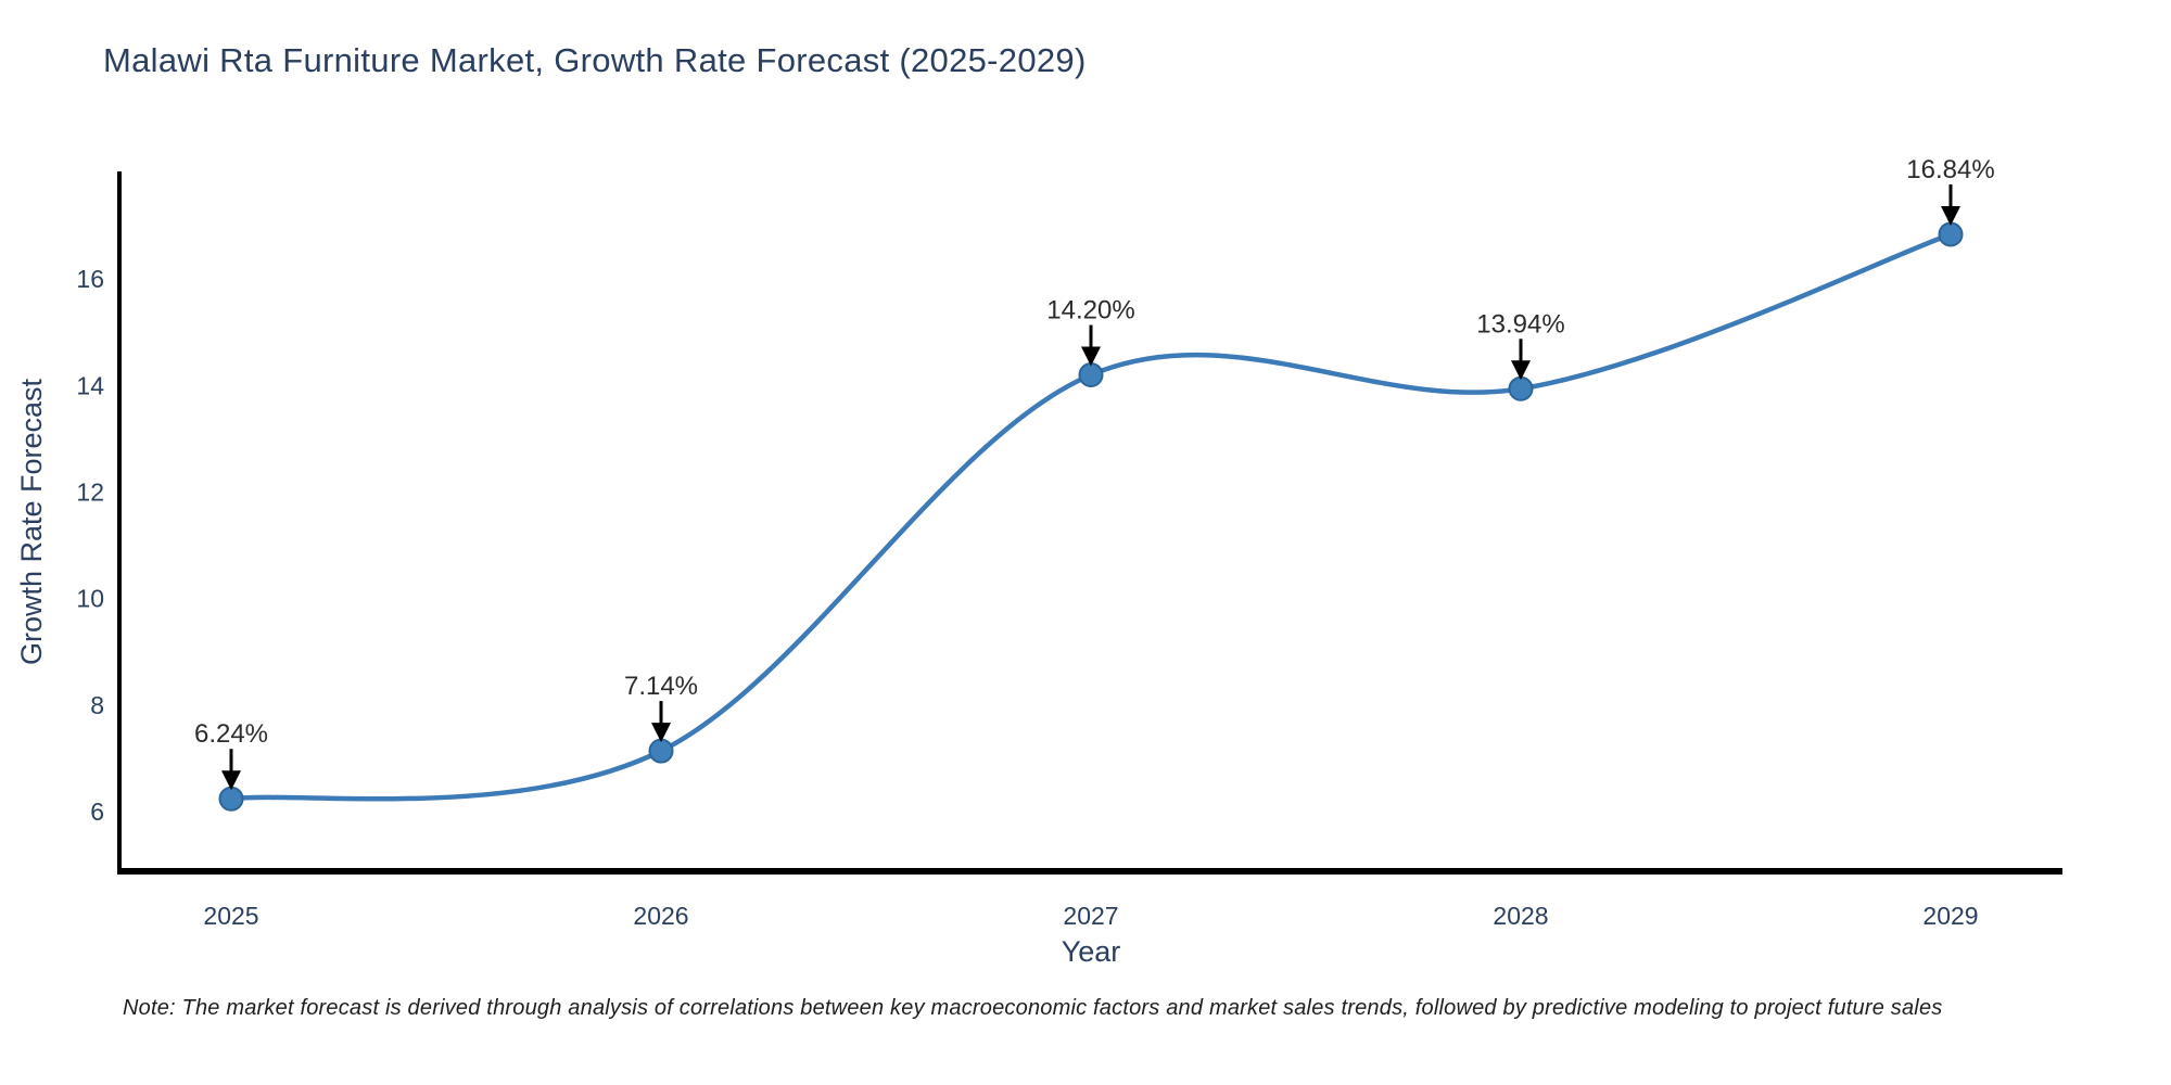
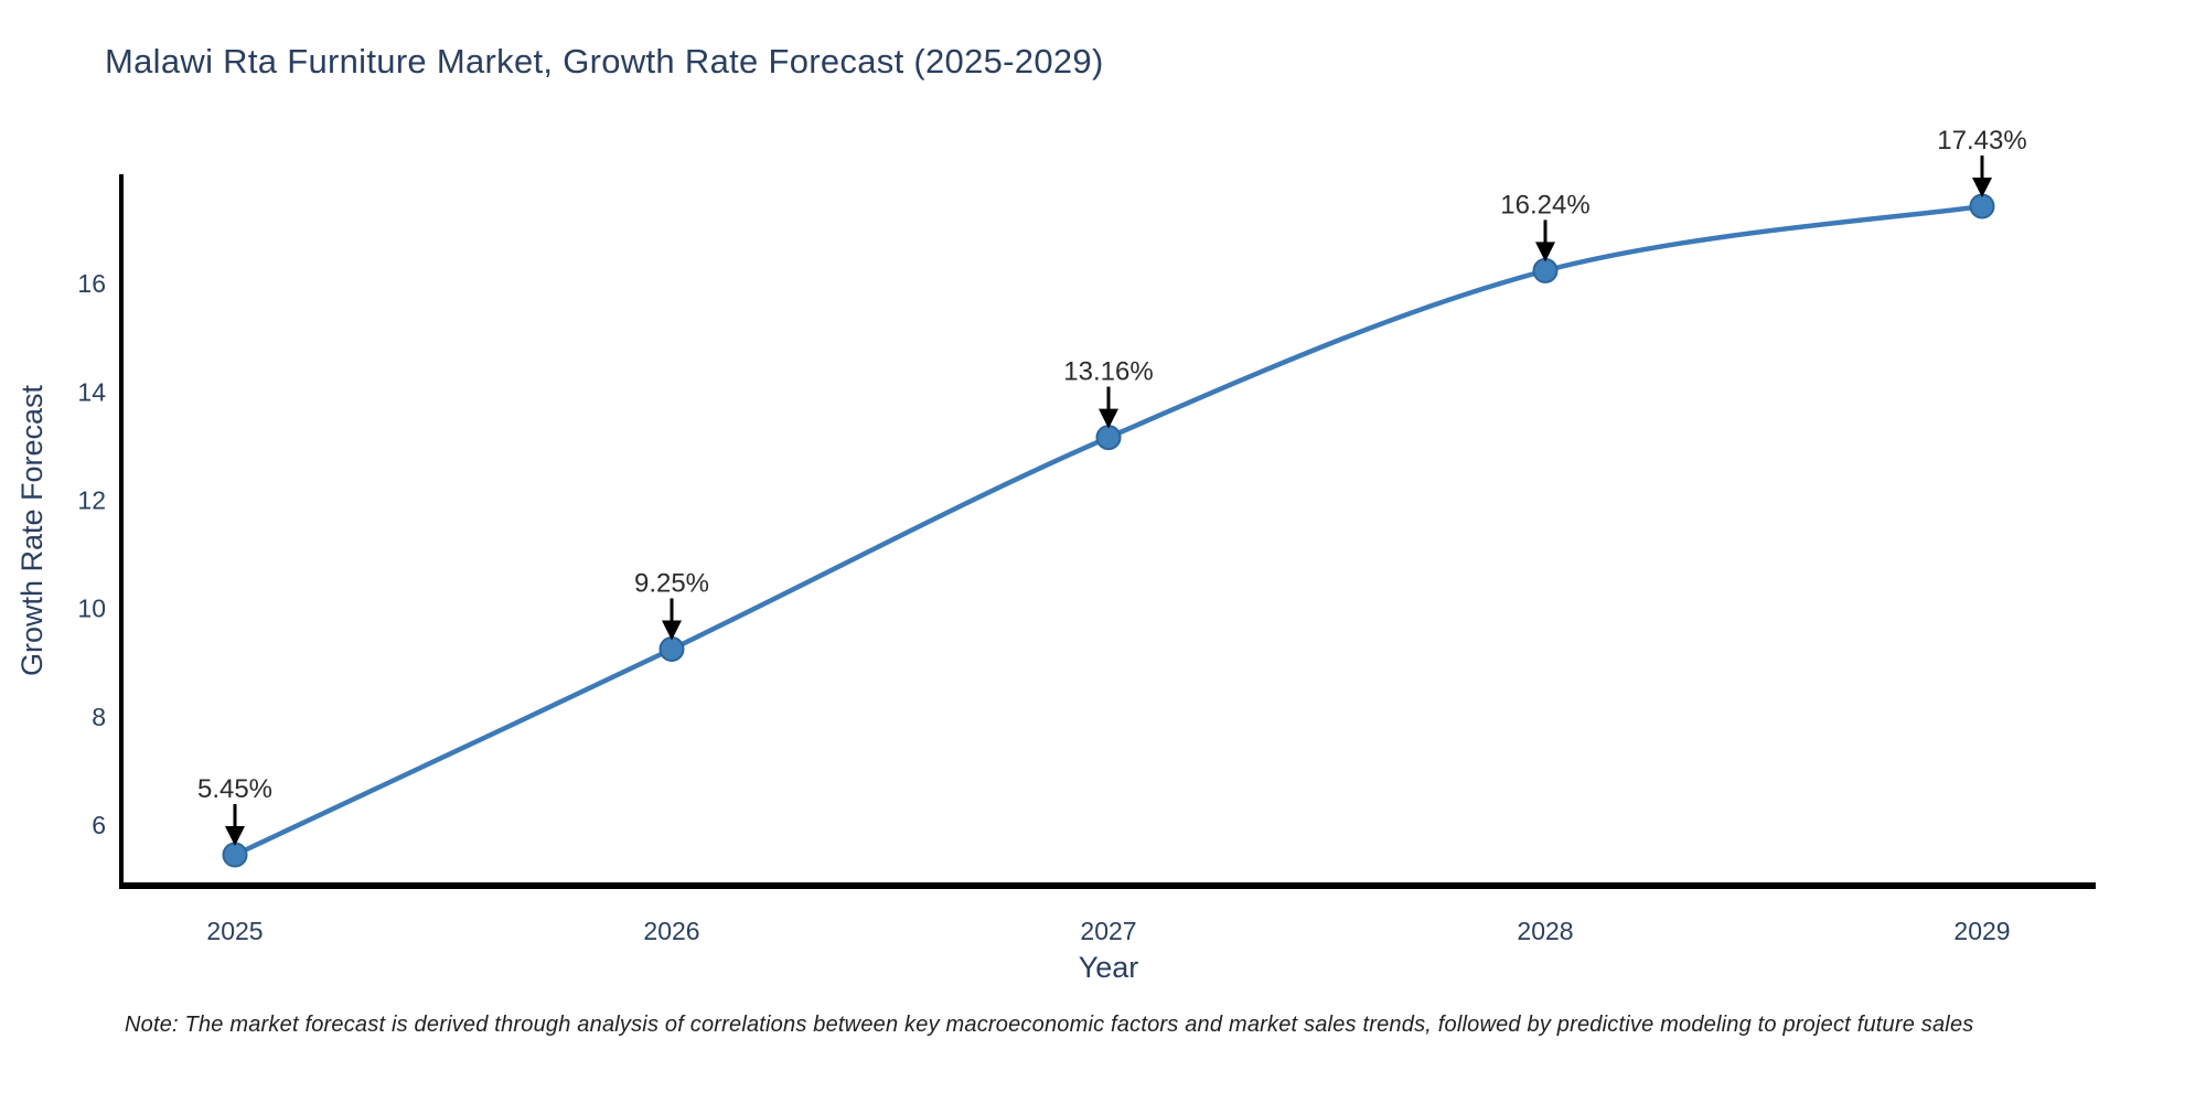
2025: 6.24% -> 5.45%
2026: 7.14% -> 9.25%
2027: 14.20% -> 13.16%
2028: 13.94% -> 16.24%
2029: 16.84% -> 17.43%
